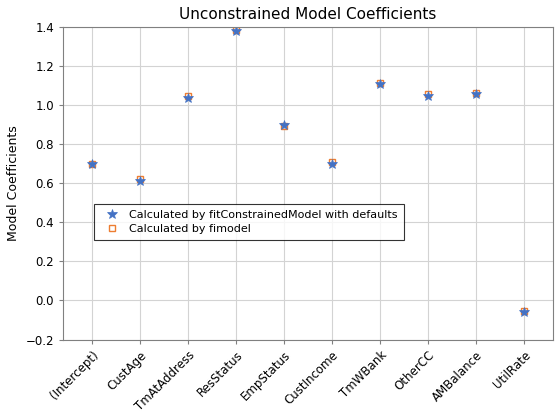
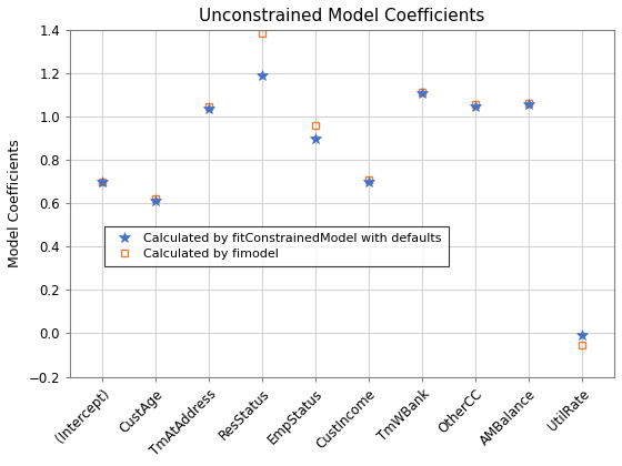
Calculated by fitConstrainedModel with defaults/ResStatus: 1.38 -> 1.19
Calculated by fimodel/EmpStatus: 0.90 -> 0.96
Calculated by fitConstrainedModel with defaults/UtilRate: -0.06 -> -0.01
